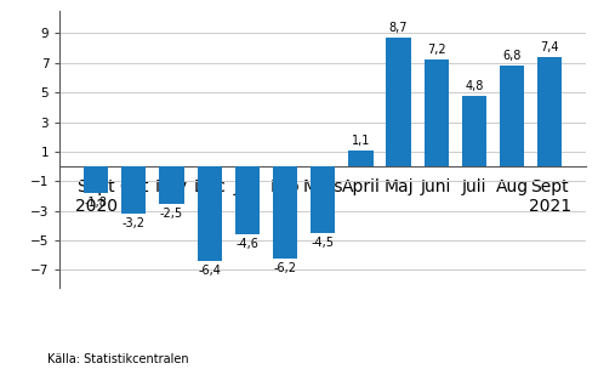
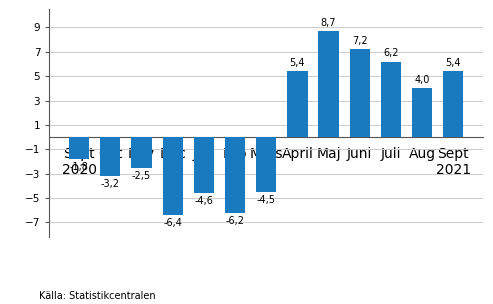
April: 1,1 -> 5,4
Juli: 4,8 -> 6,2
Aug: 6,8 -> 4,0
Sept 2021: 7,4 -> 5,4
